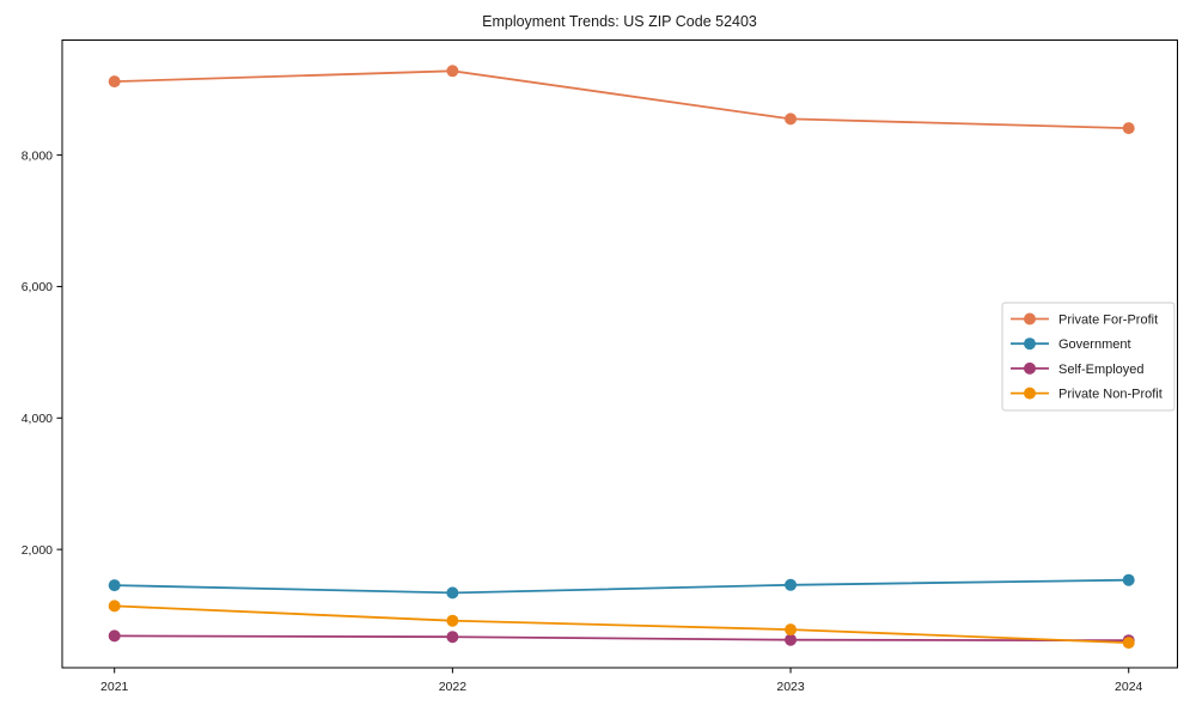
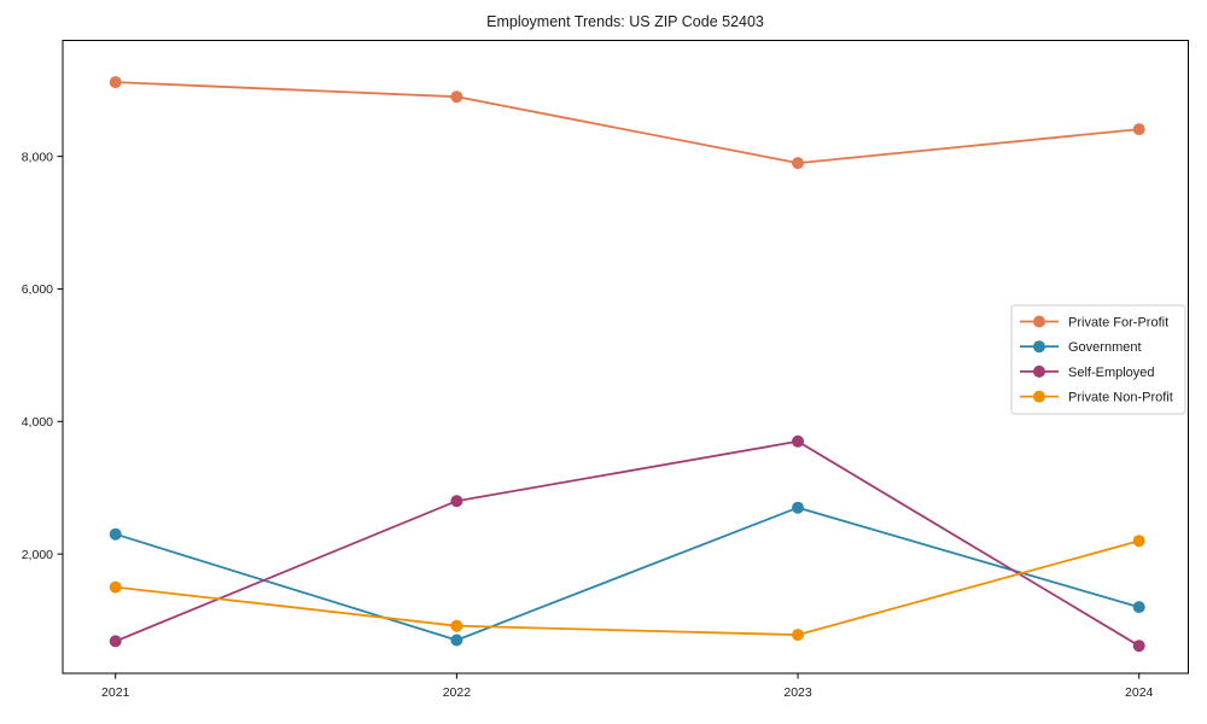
Government/2021: 1500 -> 2300
Private Non-Profit/2021: 1100 -> 1500
Private For-Profit/2022: 9300 -> 8900
Government/2022: 1300 -> 700
Self-Employed/2022: 700 -> 2800
Private For-Profit/2023: 8600 -> 7900
Government/2023: 1500 -> 2700
Self-Employed/2023: 600 -> 3700
Government/2024: 1500 -> 1200
Private Non-Profit/2024: 600 -> 2200
